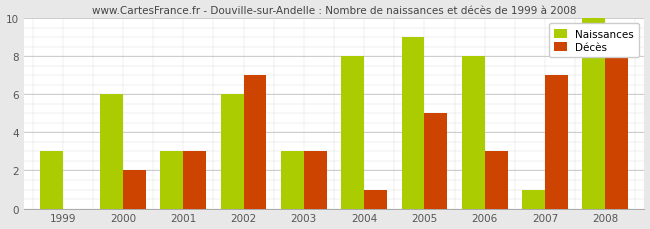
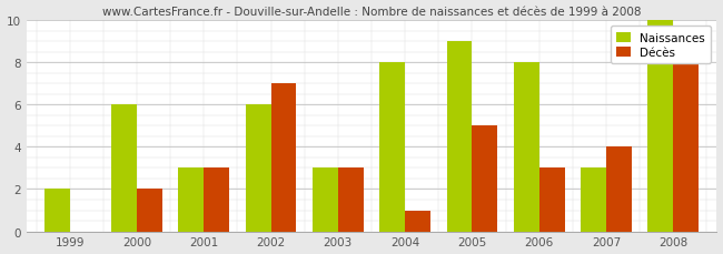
Naissances/1999: 3 -> 2
Naissances/2007: 1 -> 3
Décès/2007: 7 -> 4
